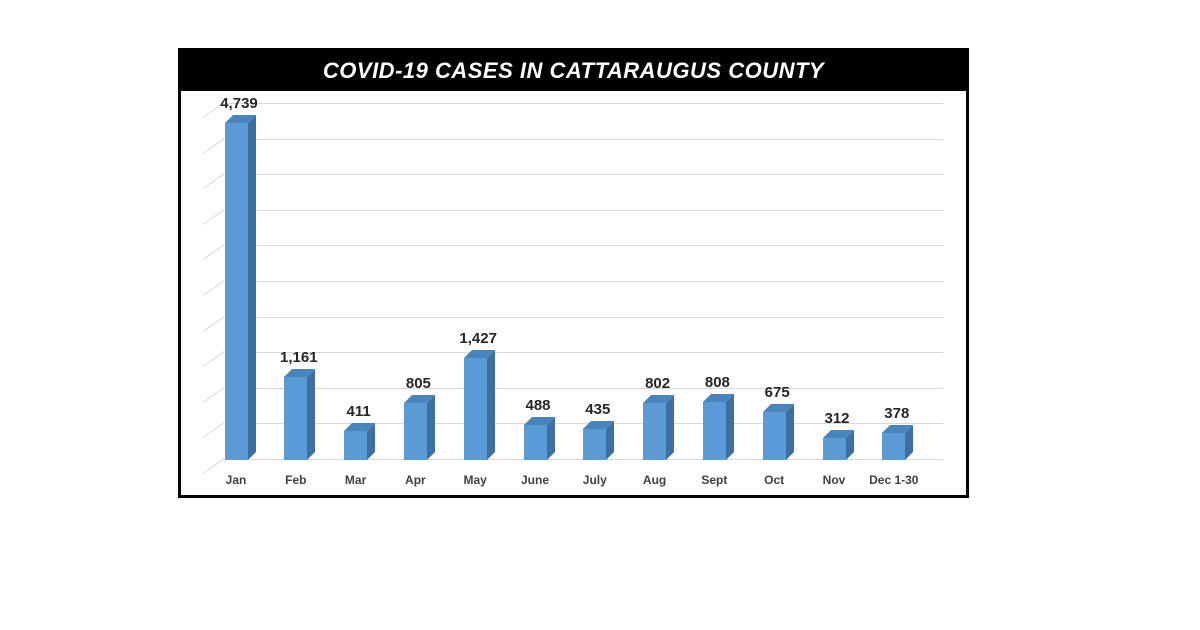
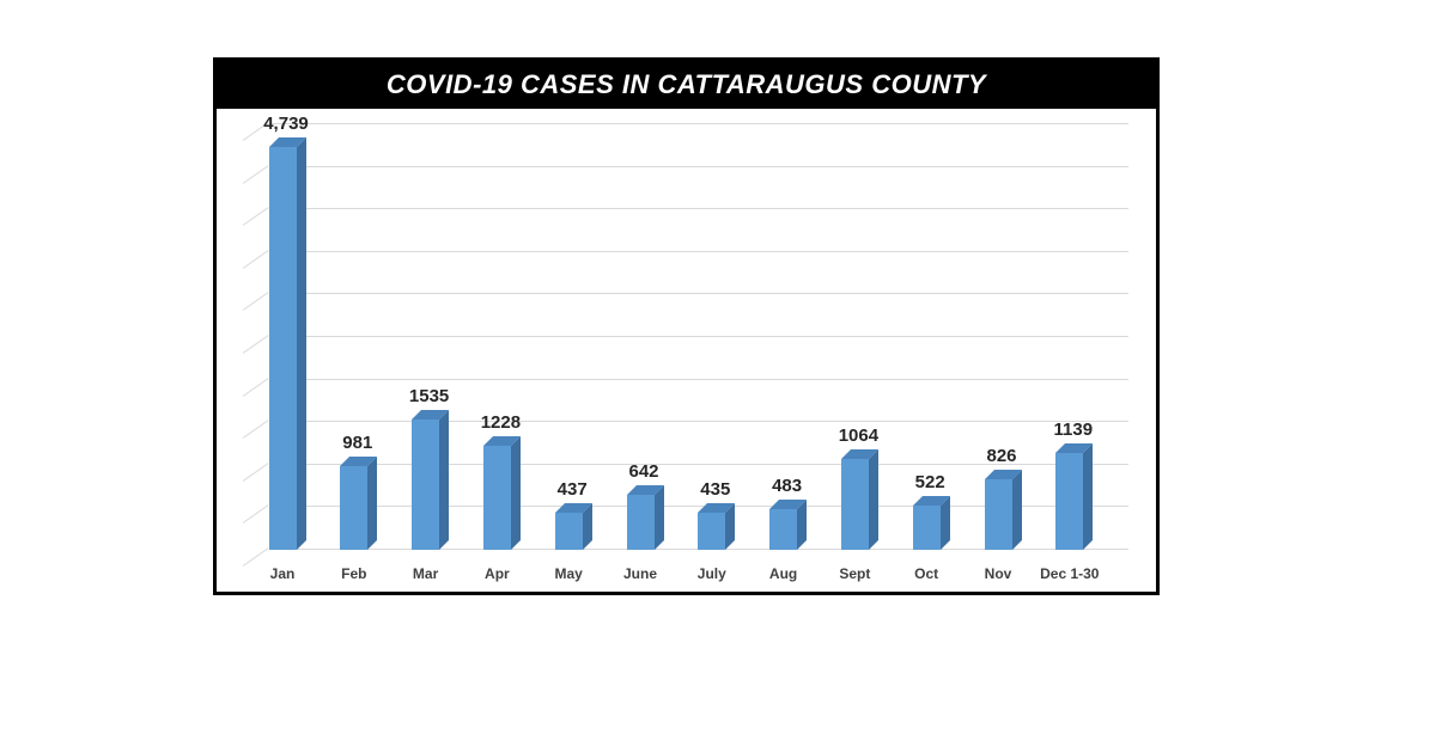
Feb: 1,161 -> 981
Mar: 411 -> 1535
Apr: 805 -> 1228
May: 1,427 -> 437
June: 488 -> 642
Aug: 802 -> 483
Sept: 808 -> 1064
Oct: 675 -> 522
Nov: 312 -> 826
Dec 1-30: 378 -> 1139
